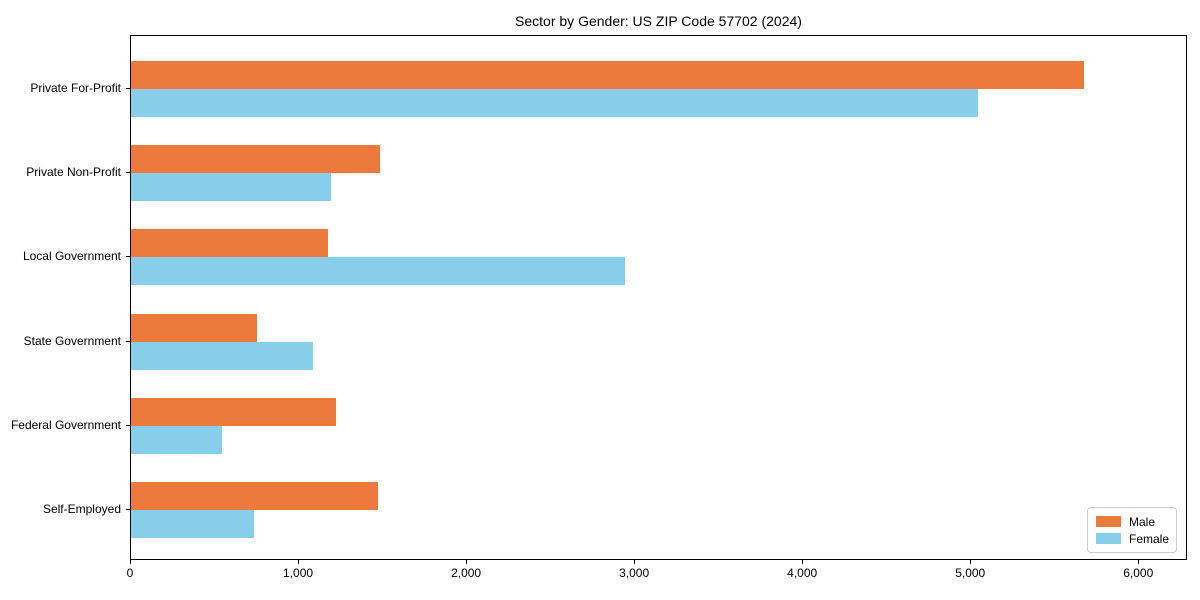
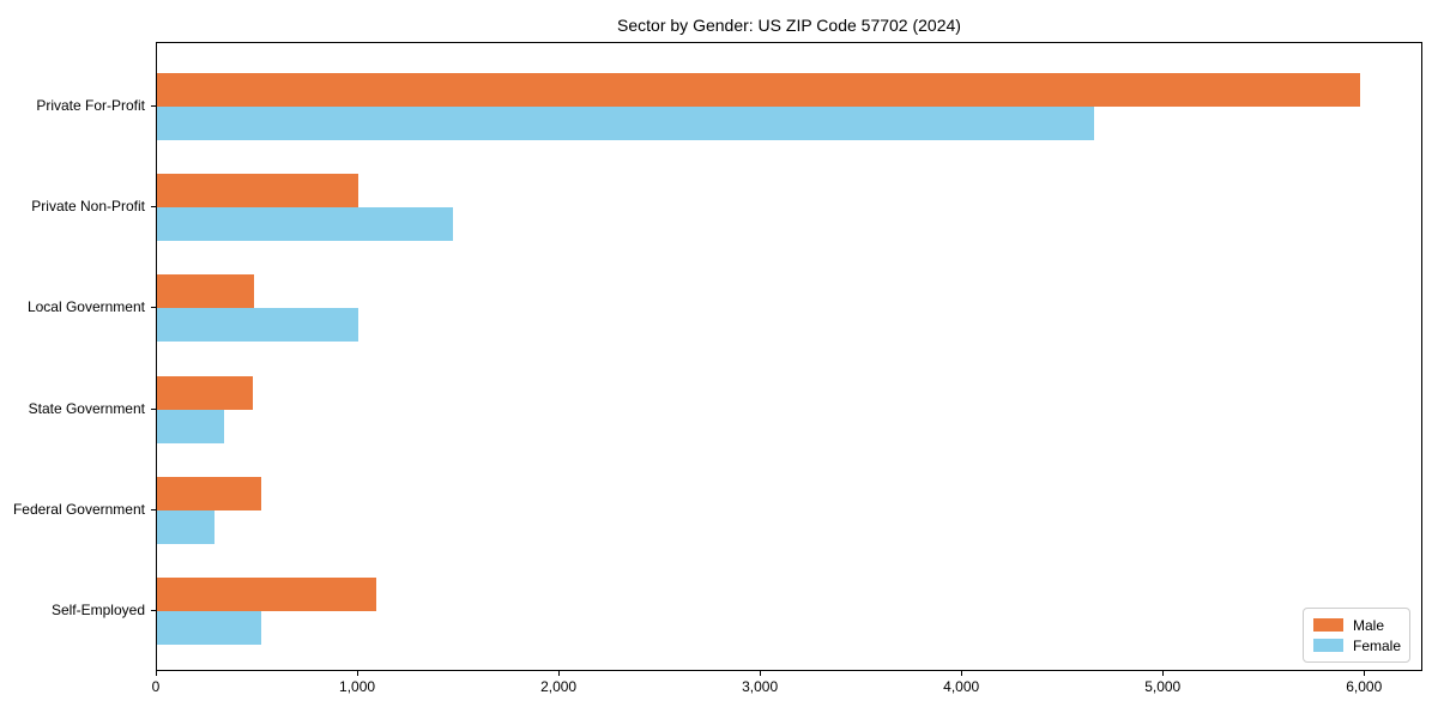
Male/Private For-Profit: 5670 -> 5980
Female/Private For-Profit: 5040 -> 4660
Male/Private Non-Profit: 1480 -> 1000
Female/Private Non-Profit: 1190 -> 1470
Male/Local Government: 1170 -> 480
Female/Local Government: 2940 -> 1000
Male/State Government: 750 -> 480
Female/State Government: 1080 -> 330
Male/Federal Government: 1220 -> 520
Female/Federal Government: 540 -> 280
Male/Self-Employed: 1470 -> 1090
Female/Self-Employed: 730 -> 520
